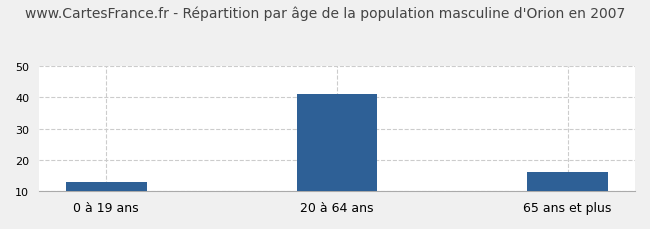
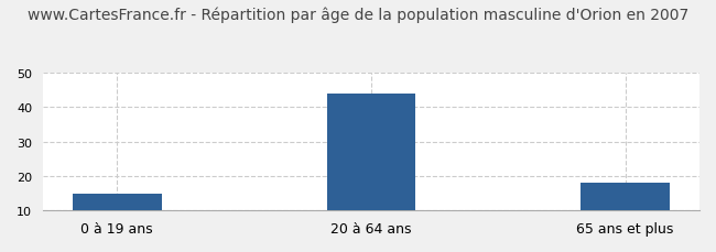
0 à 19 ans: 13 -> 15
20 à 64 ans: 41 -> 44
65 ans et plus: 16 -> 18
